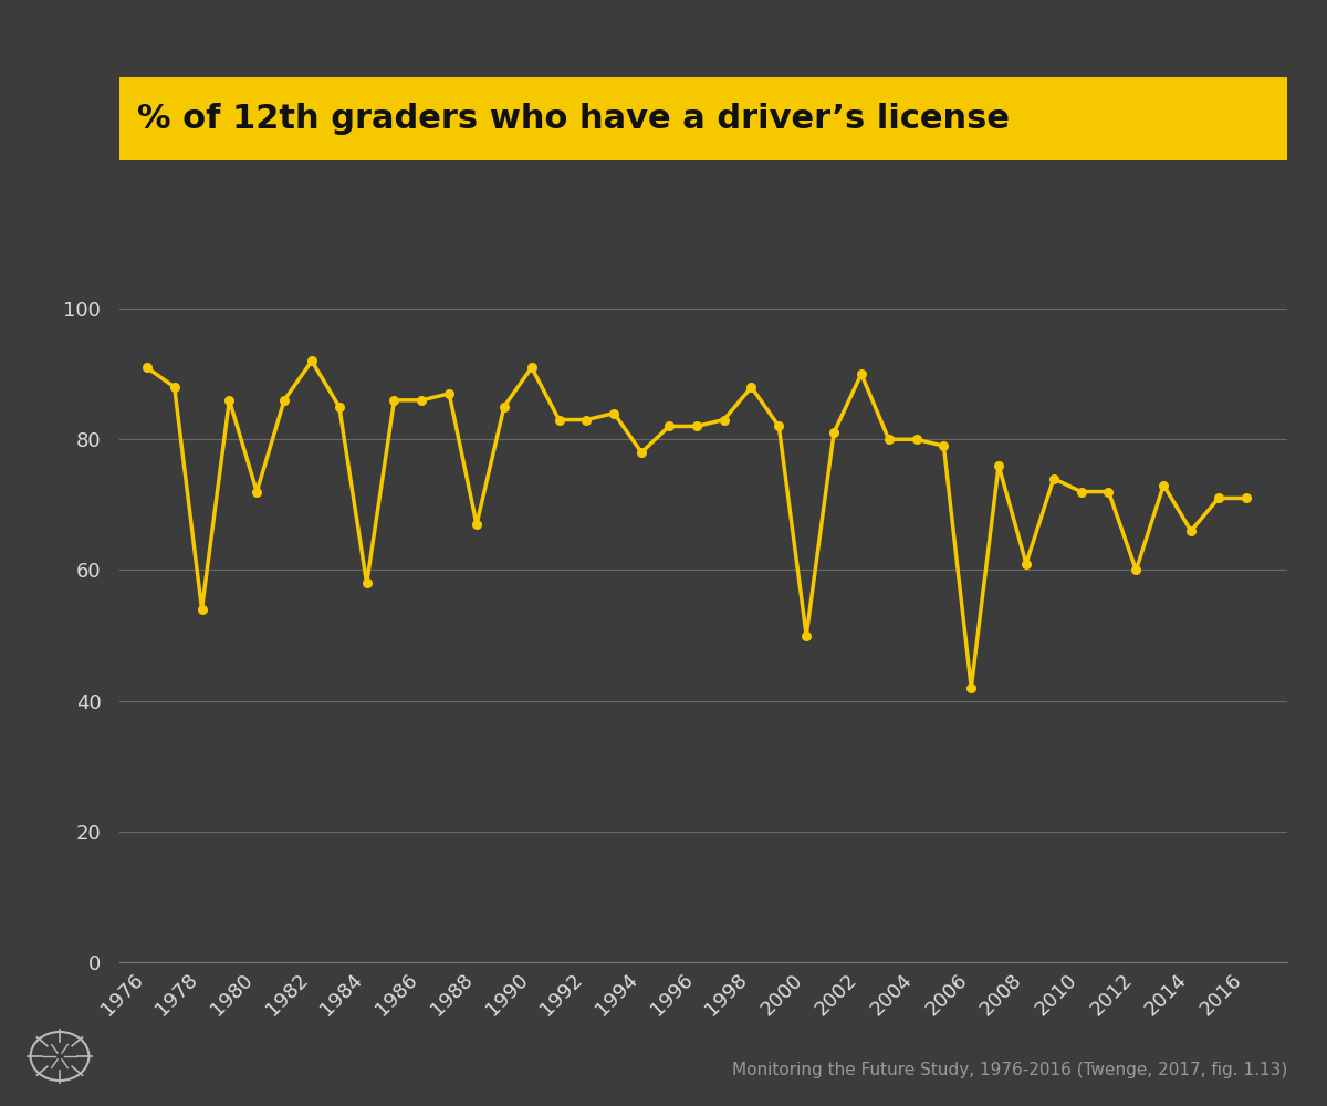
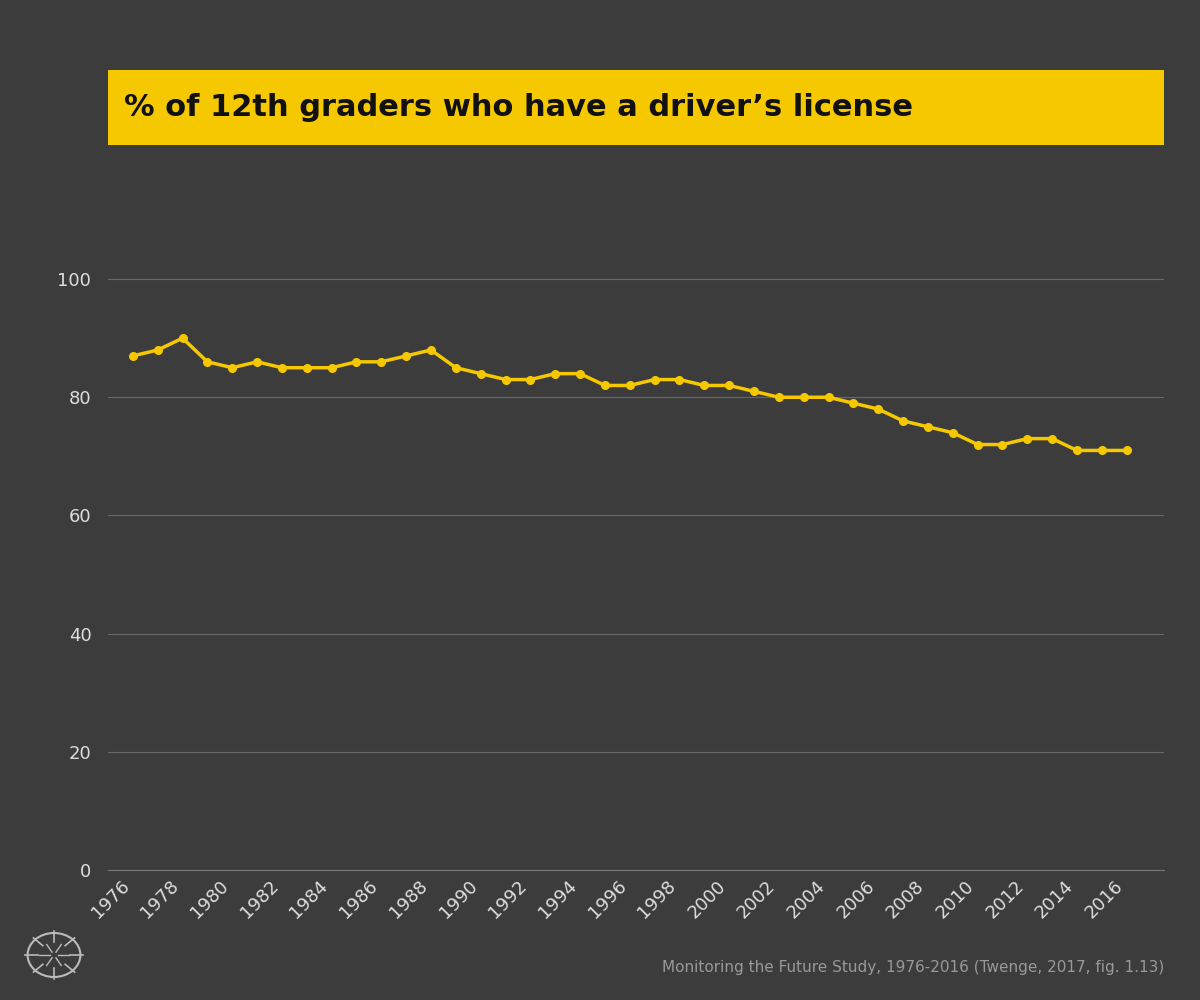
1976: 91 -> 87
1978: 54 -> 90
1980: 72 -> 85
1982: 92 -> 85
1984: 58 -> 85
1988: 67 -> 88
1990: 91 -> 84
1994: 78 -> 84
1998: 88 -> 83
2000: 50 -> 82
2002: 90 -> 80
2006: 42 -> 78
2008: 61 -> 75
2012: 60 -> 73
2014: 66 -> 71
